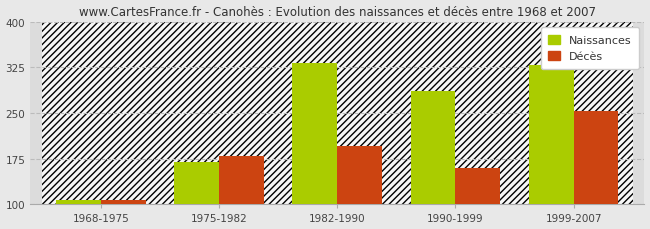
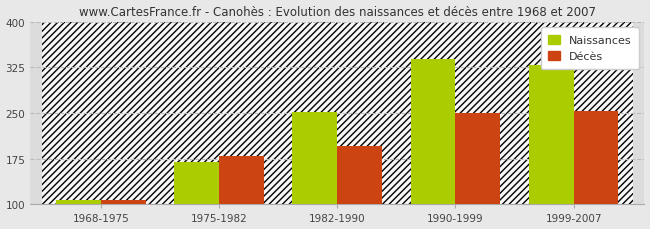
Naissances/1982-1990: 332 -> 252
Naissances/1990-1999: 286 -> 338
Décès/1990-1999: 160 -> 250
